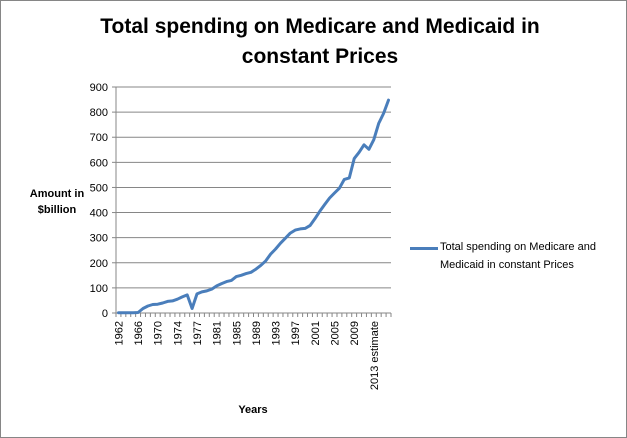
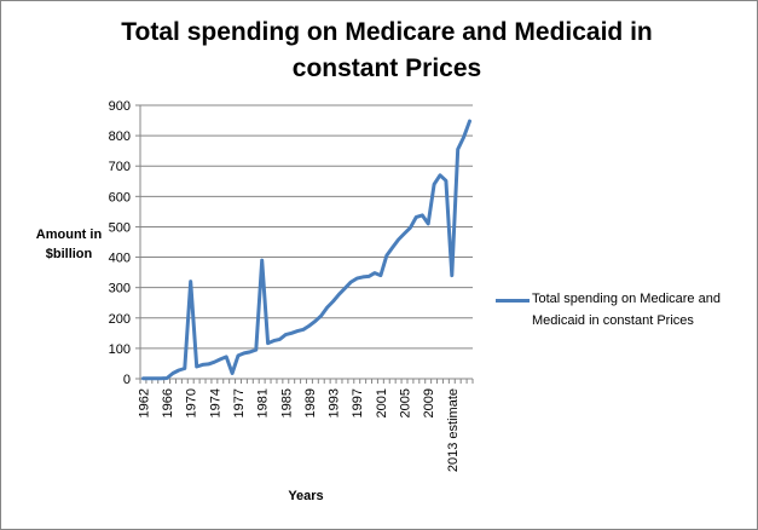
1970: 40 -> 320
1981: 110 -> 390
2001: 380 -> 340
2009: 620 -> 510
2013 estimate: 690 -> 340
